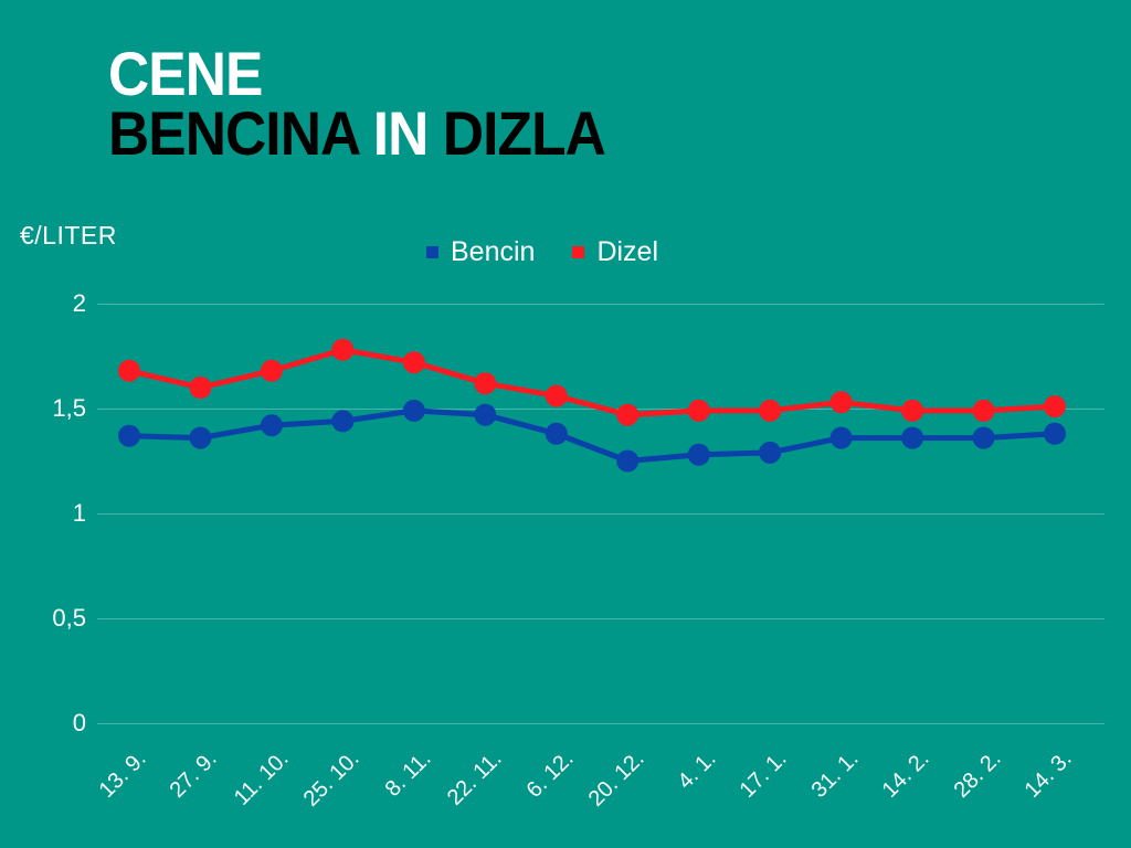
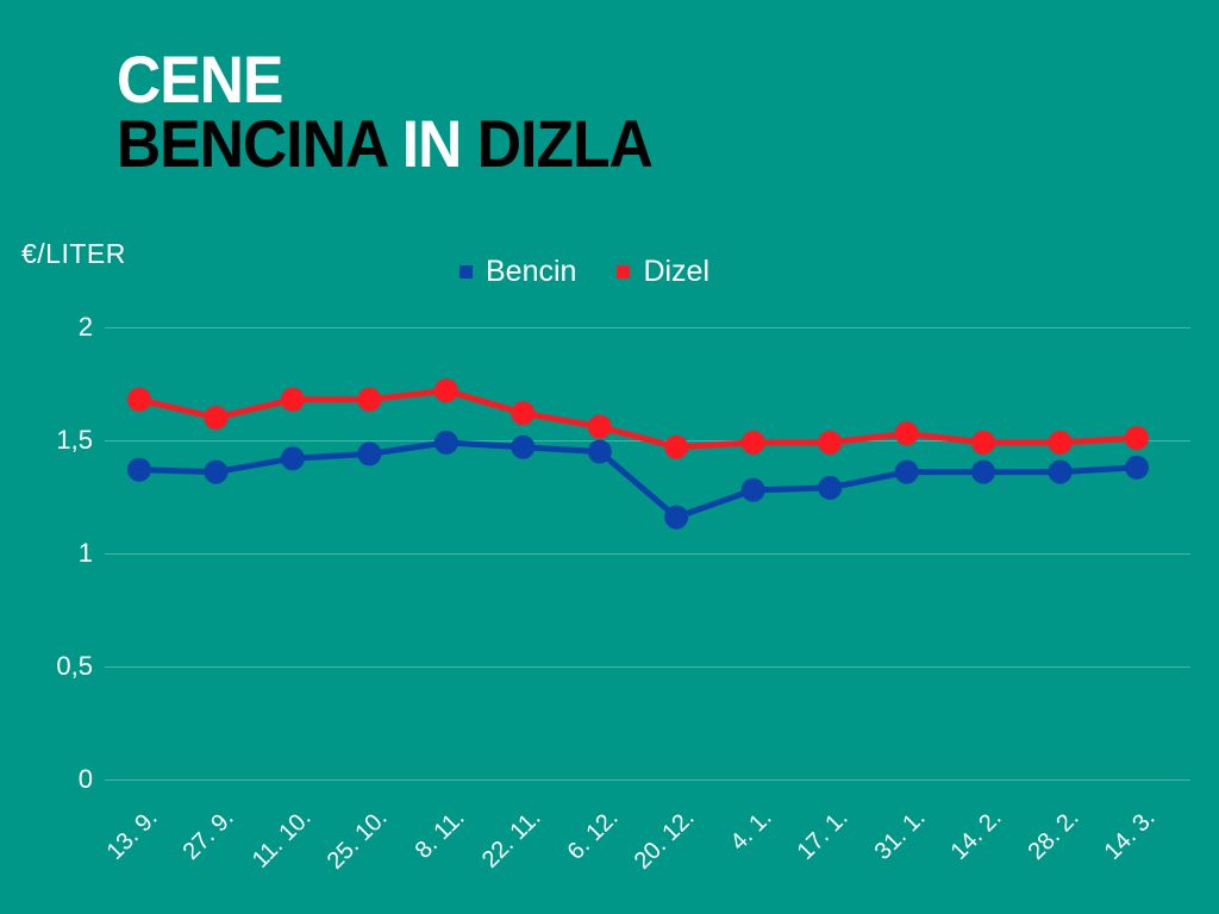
Dizel/25. 10.: 1.78 -> 1.68
Bencin/6. 12.: 1.38 -> 1.45
Bencin/20. 12.: 1.25 -> 1.16
